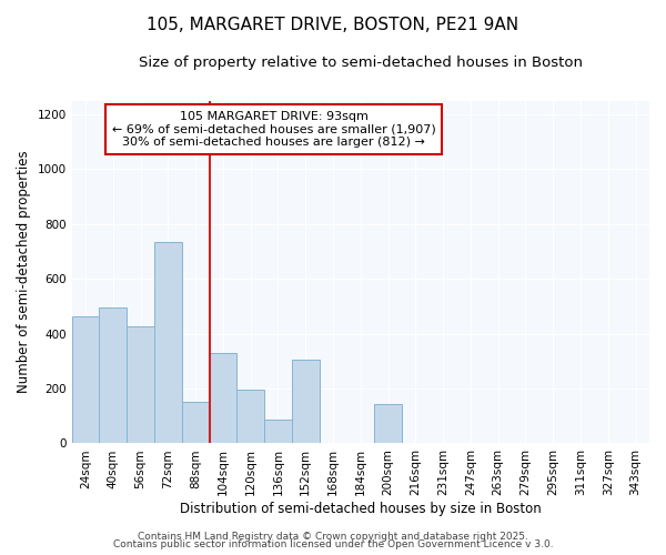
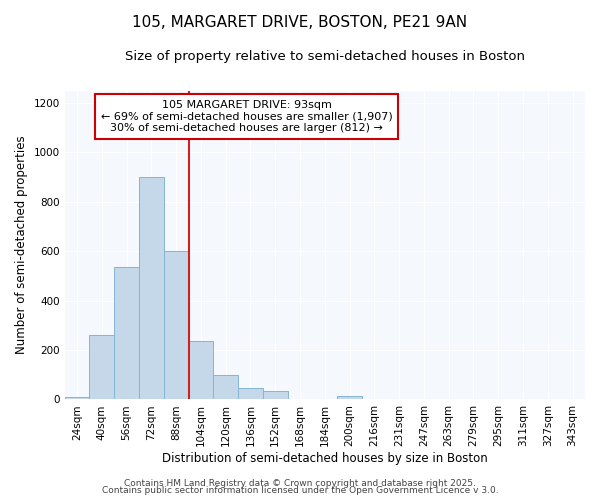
24sqm: 465 -> 10
40sqm: 495 -> 260
56sqm: 425 -> 535
72sqm: 735 -> 900
88sqm: 150 -> 600
104sqm: 330 -> 235
120sqm: 195 -> 100
136sqm: 85 -> 45
152sqm: 305 -> 35
200sqm: 145 -> 12
